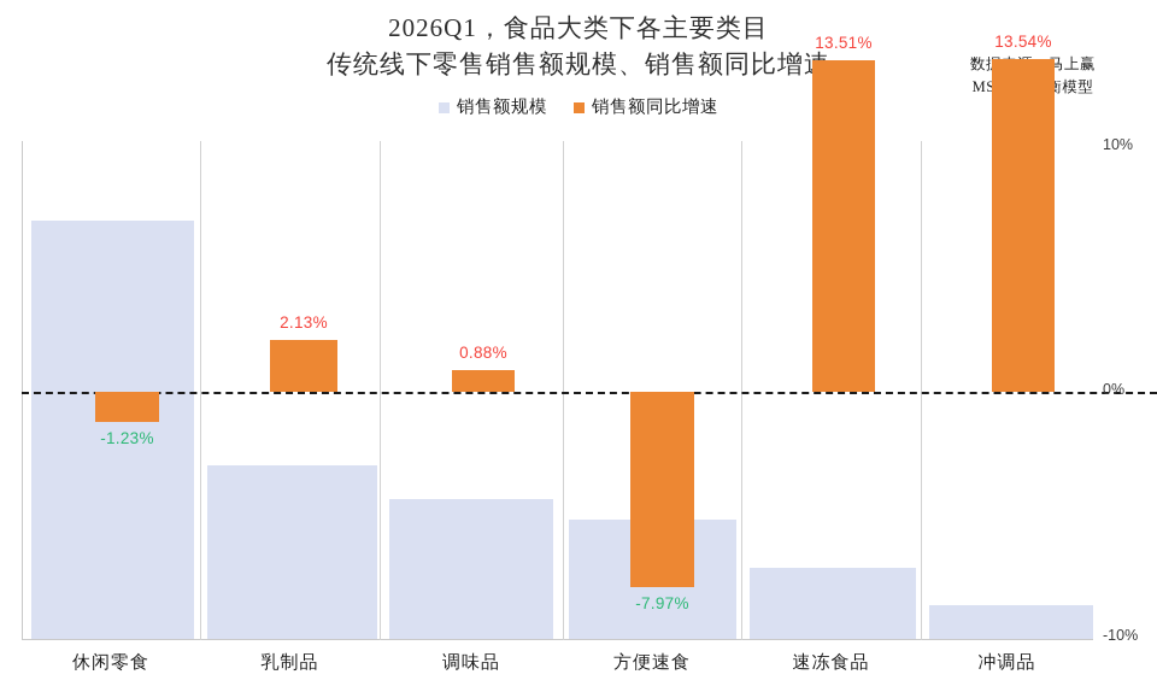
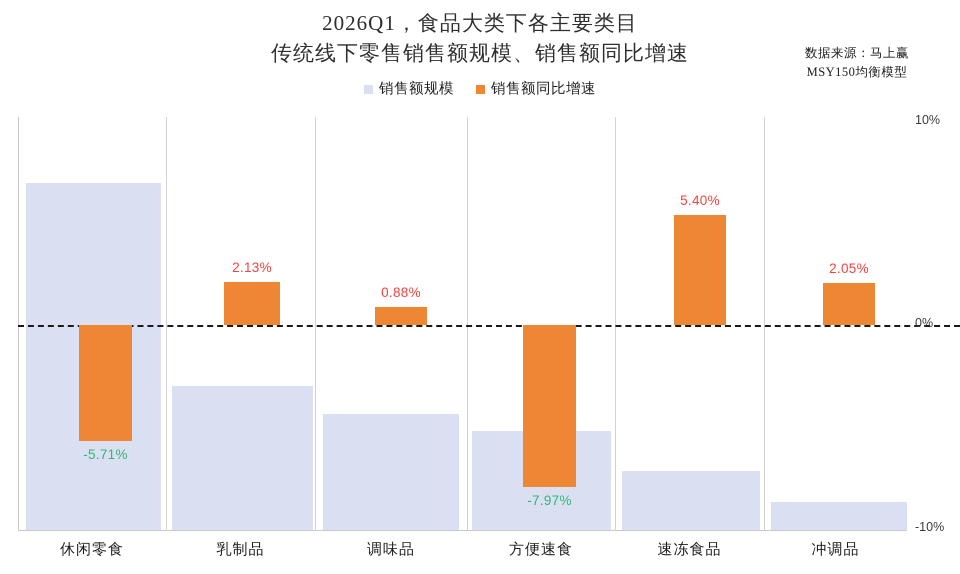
销售额同比增速/休闲零食: -1.23% -> -5.71%
销售额同比增速/速冻食品: 13.51% -> 5.40%
销售额同比增速/冲调品: 13.54% -> 2.05%
